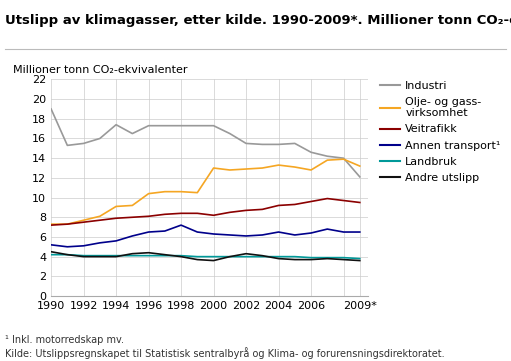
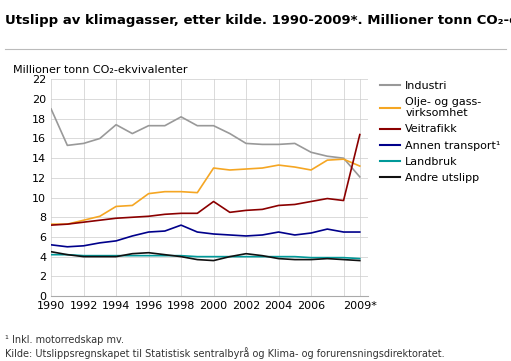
Industri/1998: 17.3 -> 18.2
Veitrafikk/2000: 8.2 -> 9.6
Veitrafikk/2009*: 9.5 -> 16.4
